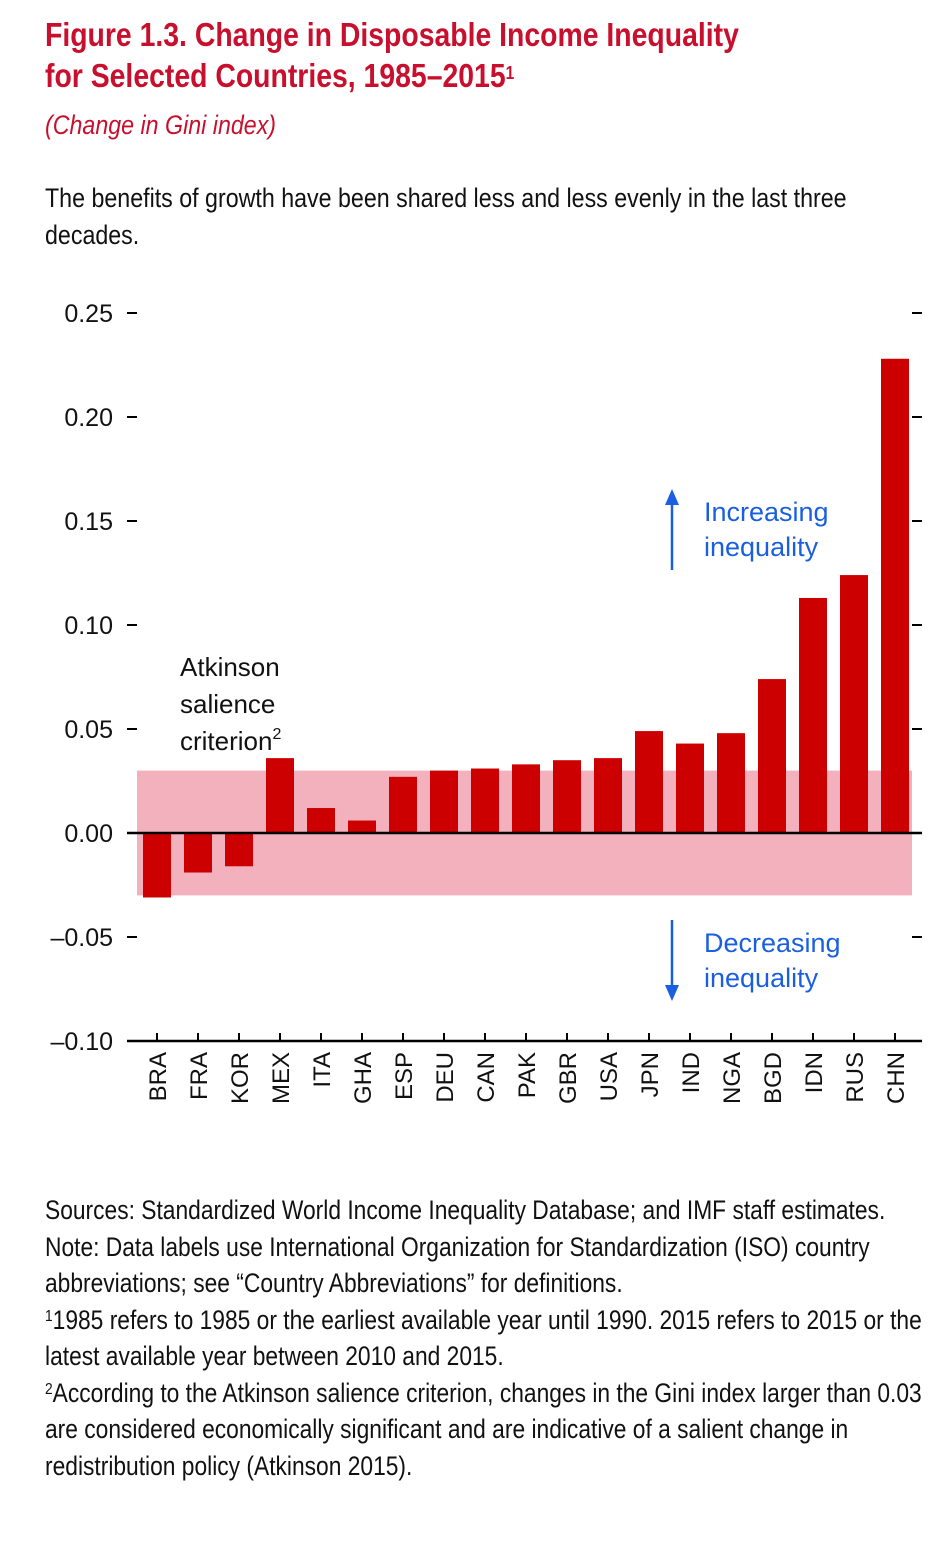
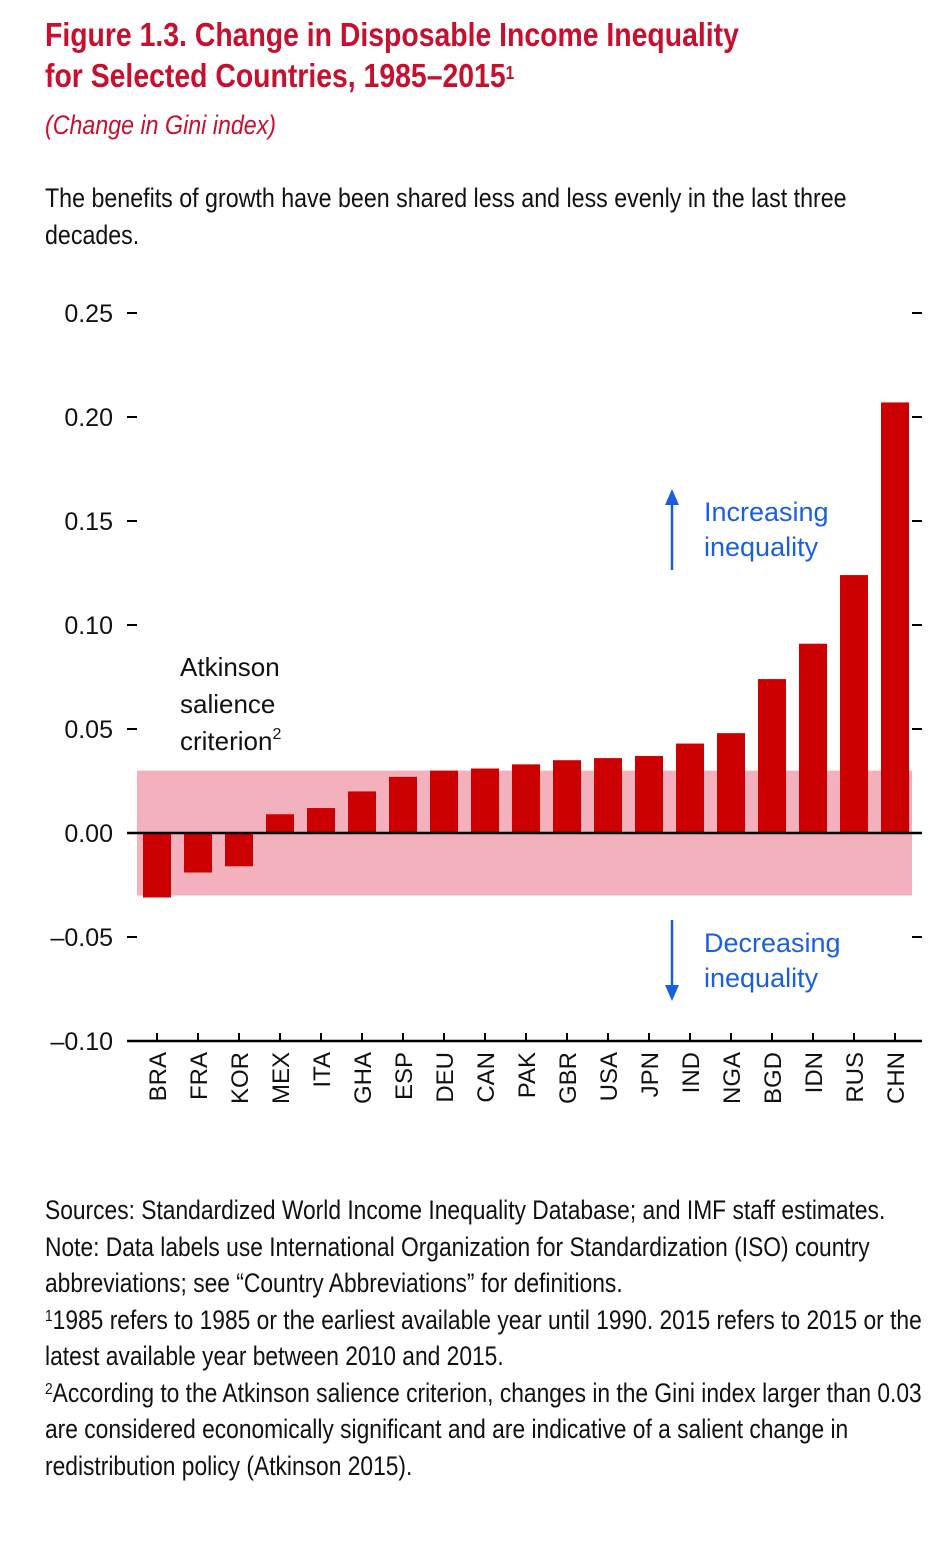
MEX: 0.036 -> 0.009
GHA: 0.006 -> 0.020
JPN: 0.049 -> 0.037
IDN: 0.113 -> 0.091
CHN: 0.228 -> 0.207
